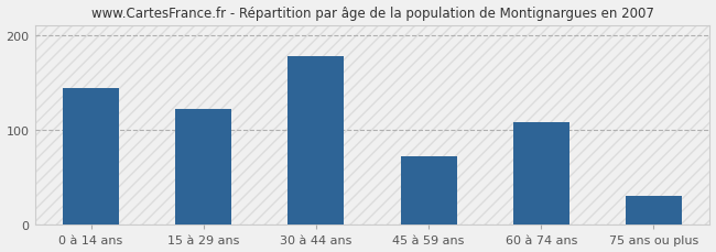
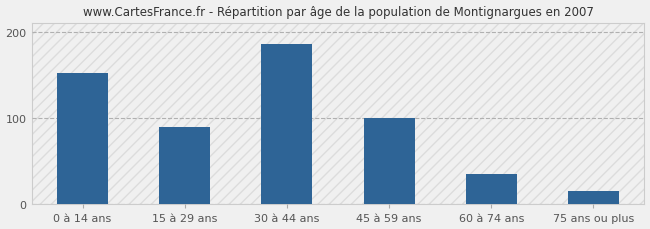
0 à 14 ans: 144 -> 152
15 à 29 ans: 122 -> 90
30 à 44 ans: 178 -> 185
45 à 59 ans: 72 -> 100
60 à 74 ans: 108 -> 35
75 ans ou plus: 30 -> 15
